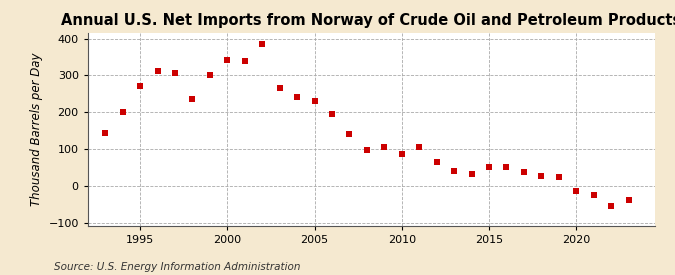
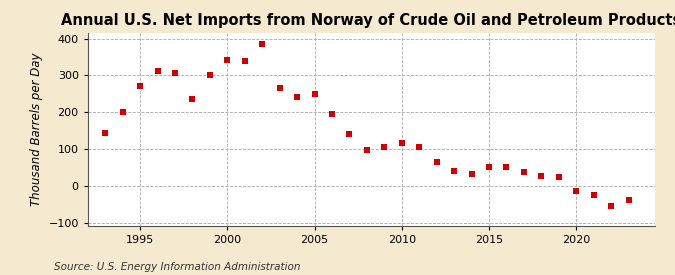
2005: 230 -> 250
2010: 85 -> 115
